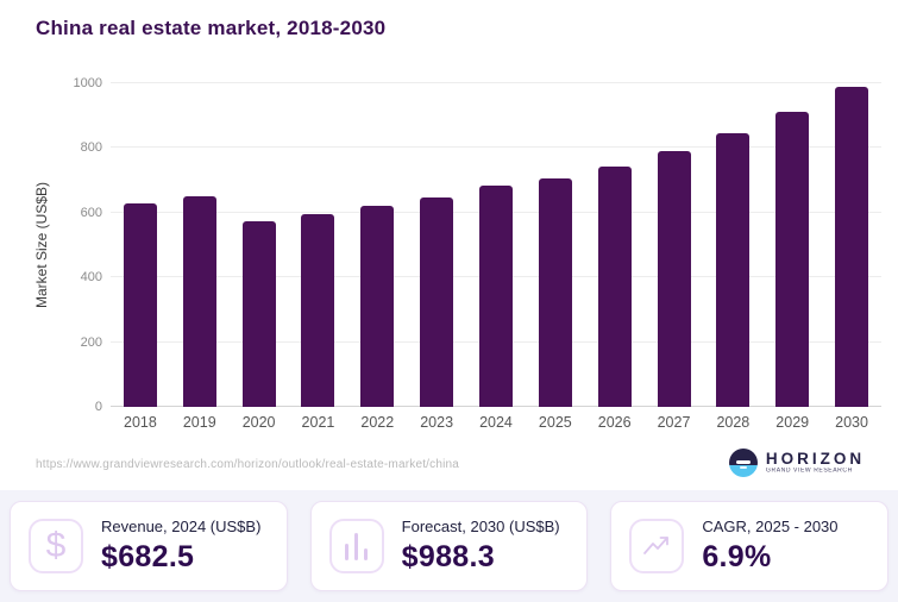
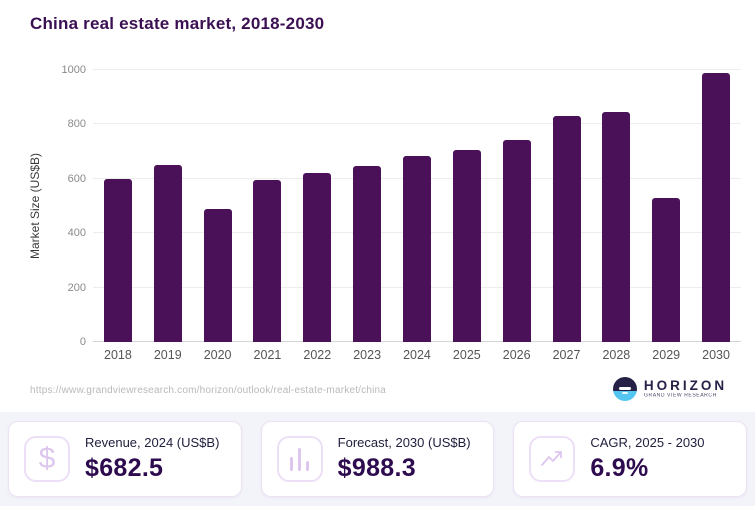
2018: 630 -> 600
2020: 580 -> 490
2027: 790 -> 830
2029: 910 -> 530
